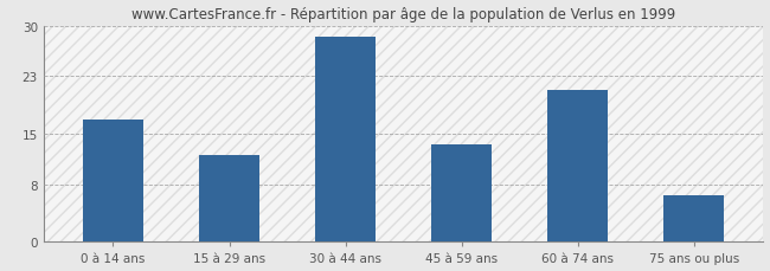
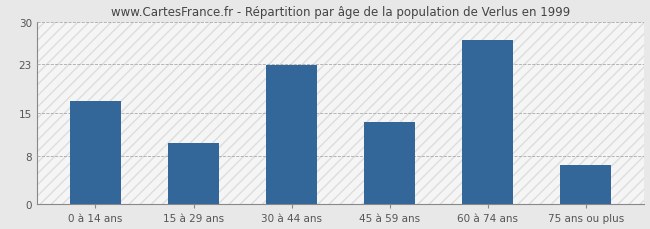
15 à 29 ans: 12.0 -> 10.0
30 à 44 ans: 28.5 -> 22.8
60 à 74 ans: 21.0 -> 27.0
